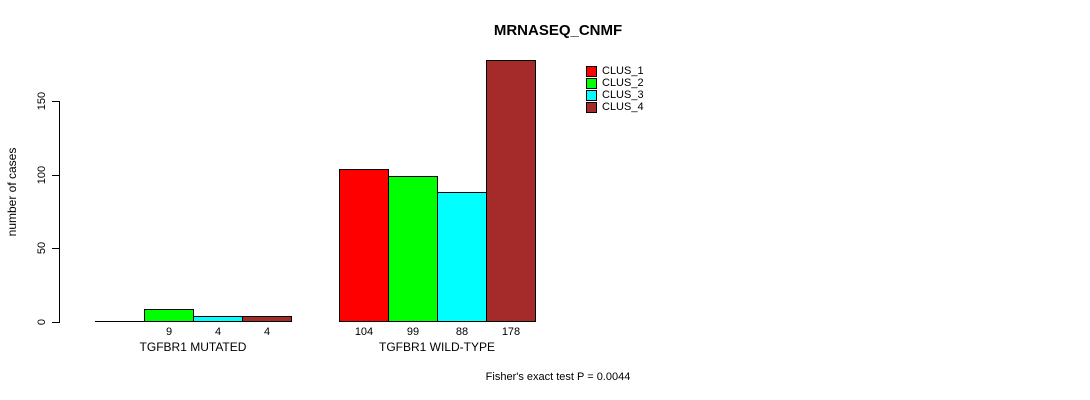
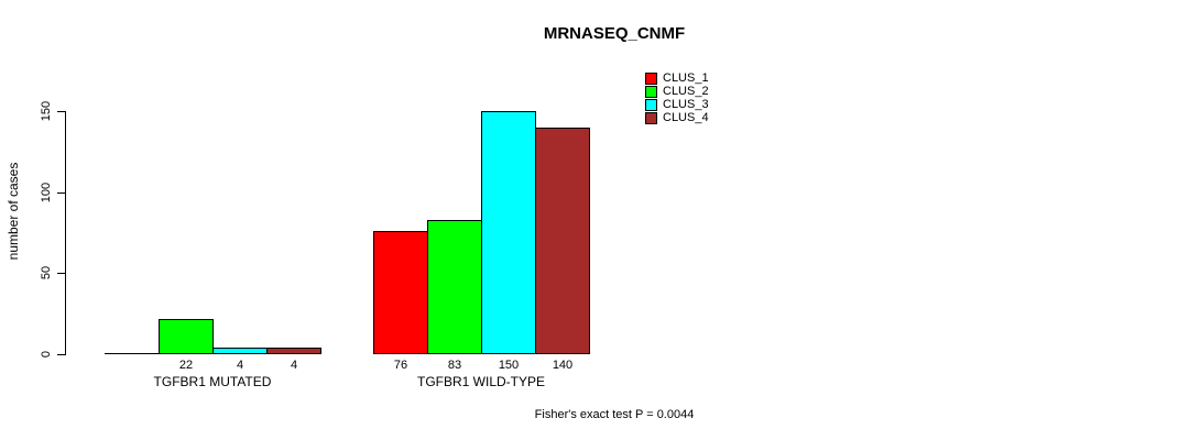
CLUS_2/TGFBR1 MUTATED: 9 -> 22
CLUS_1/TGFBR1 WILD-TYPE: 104 -> 76
CLUS_2/TGFBR1 WILD-TYPE: 99 -> 83
CLUS_3/TGFBR1 WILD-TYPE: 88 -> 150
CLUS_4/TGFBR1 WILD-TYPE: 178 -> 140
